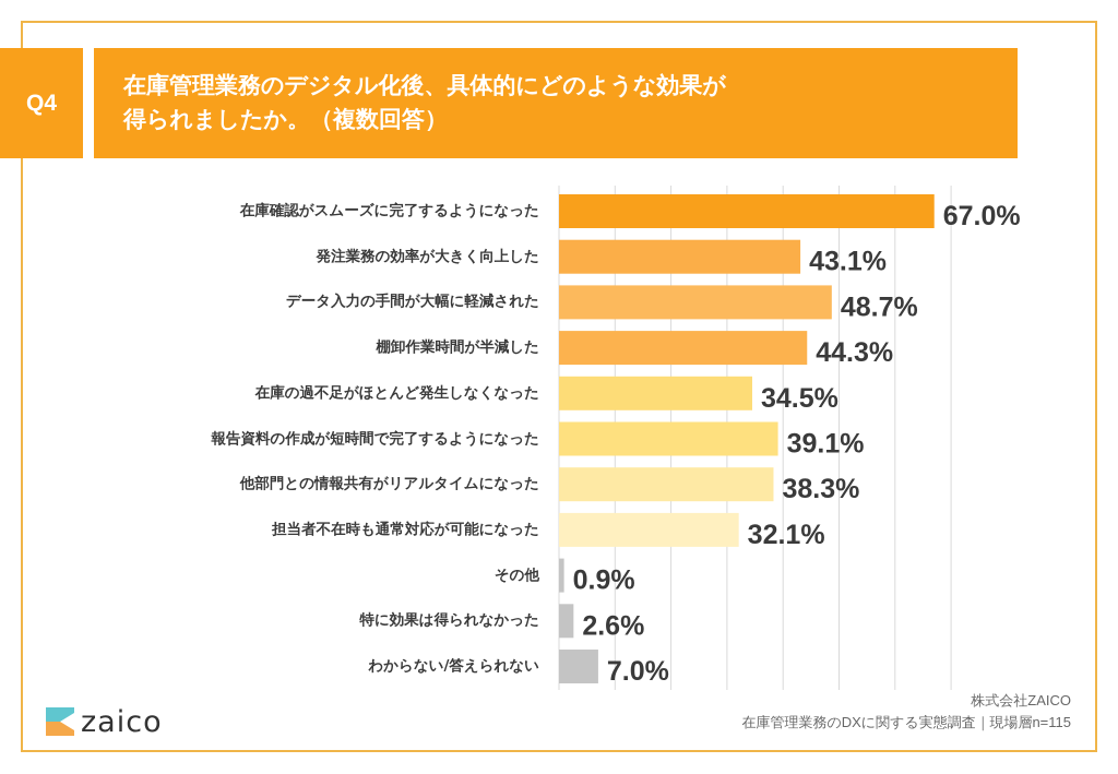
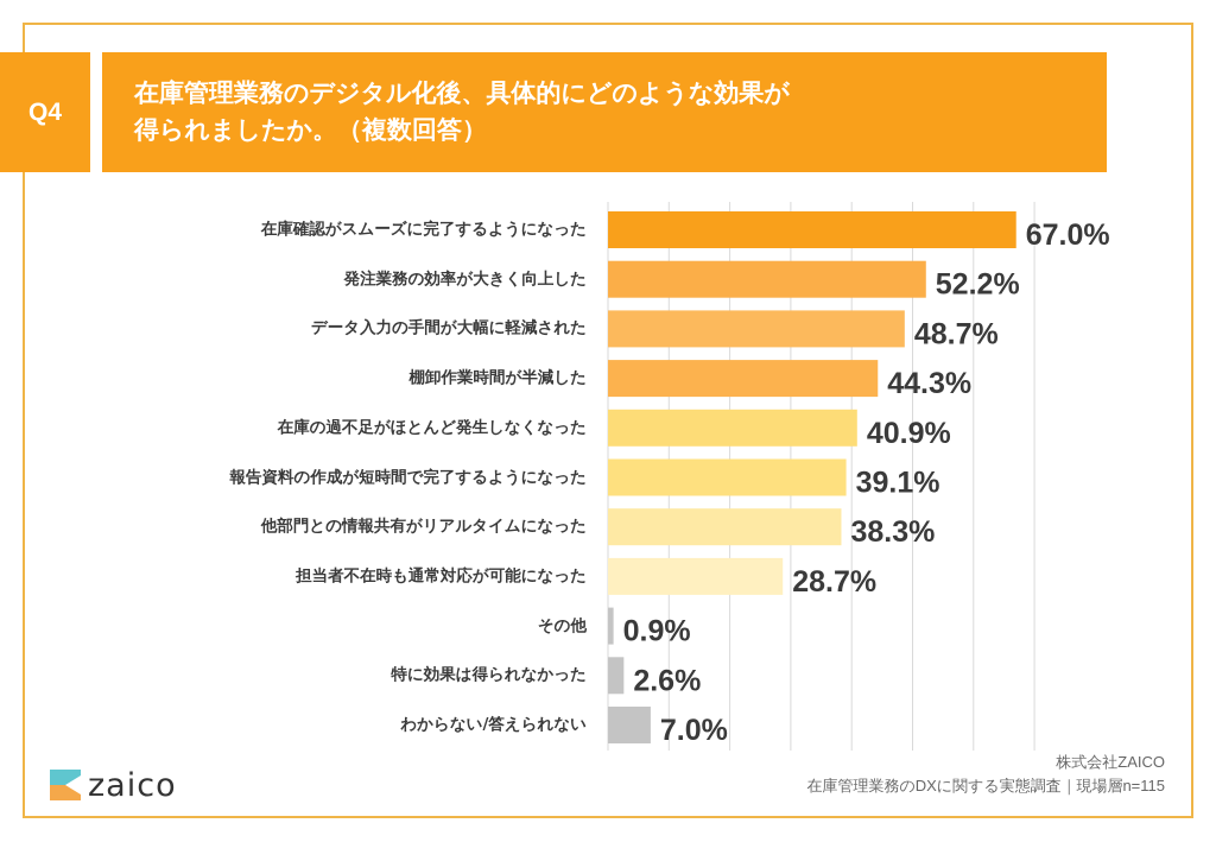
発注業務の効率が大きく向上した: 43.1% -> 52.2%
在庫の過不足がほとんど発生しなくなった: 34.5% -> 40.9%
担当者不在時も通常対応が可能になった: 32.1% -> 28.7%
